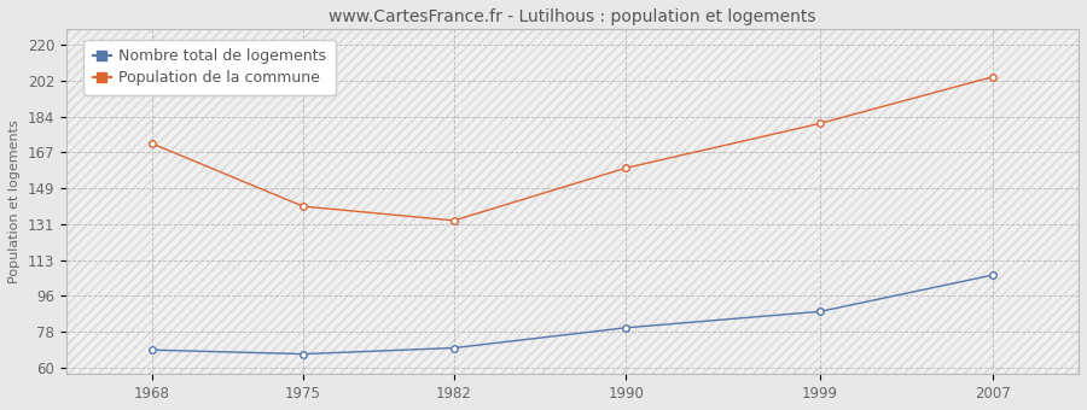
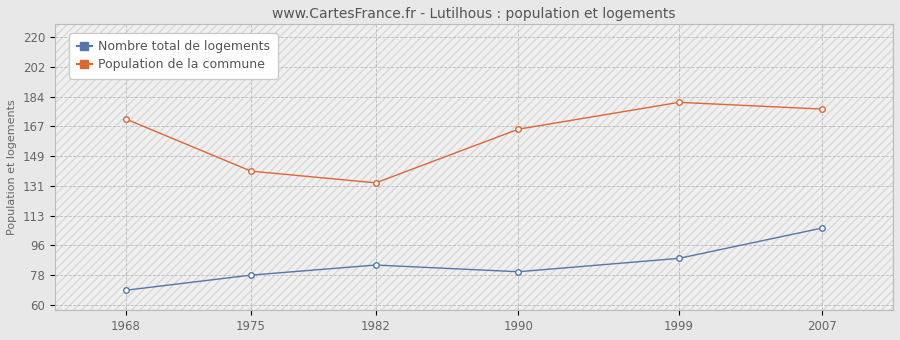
Nombre total de logements/1975: 67 -> 78
Nombre total de logements/1982: 70 -> 84
Population de la commune/1990: 159 -> 165
Population de la commune/2007: 204 -> 177
